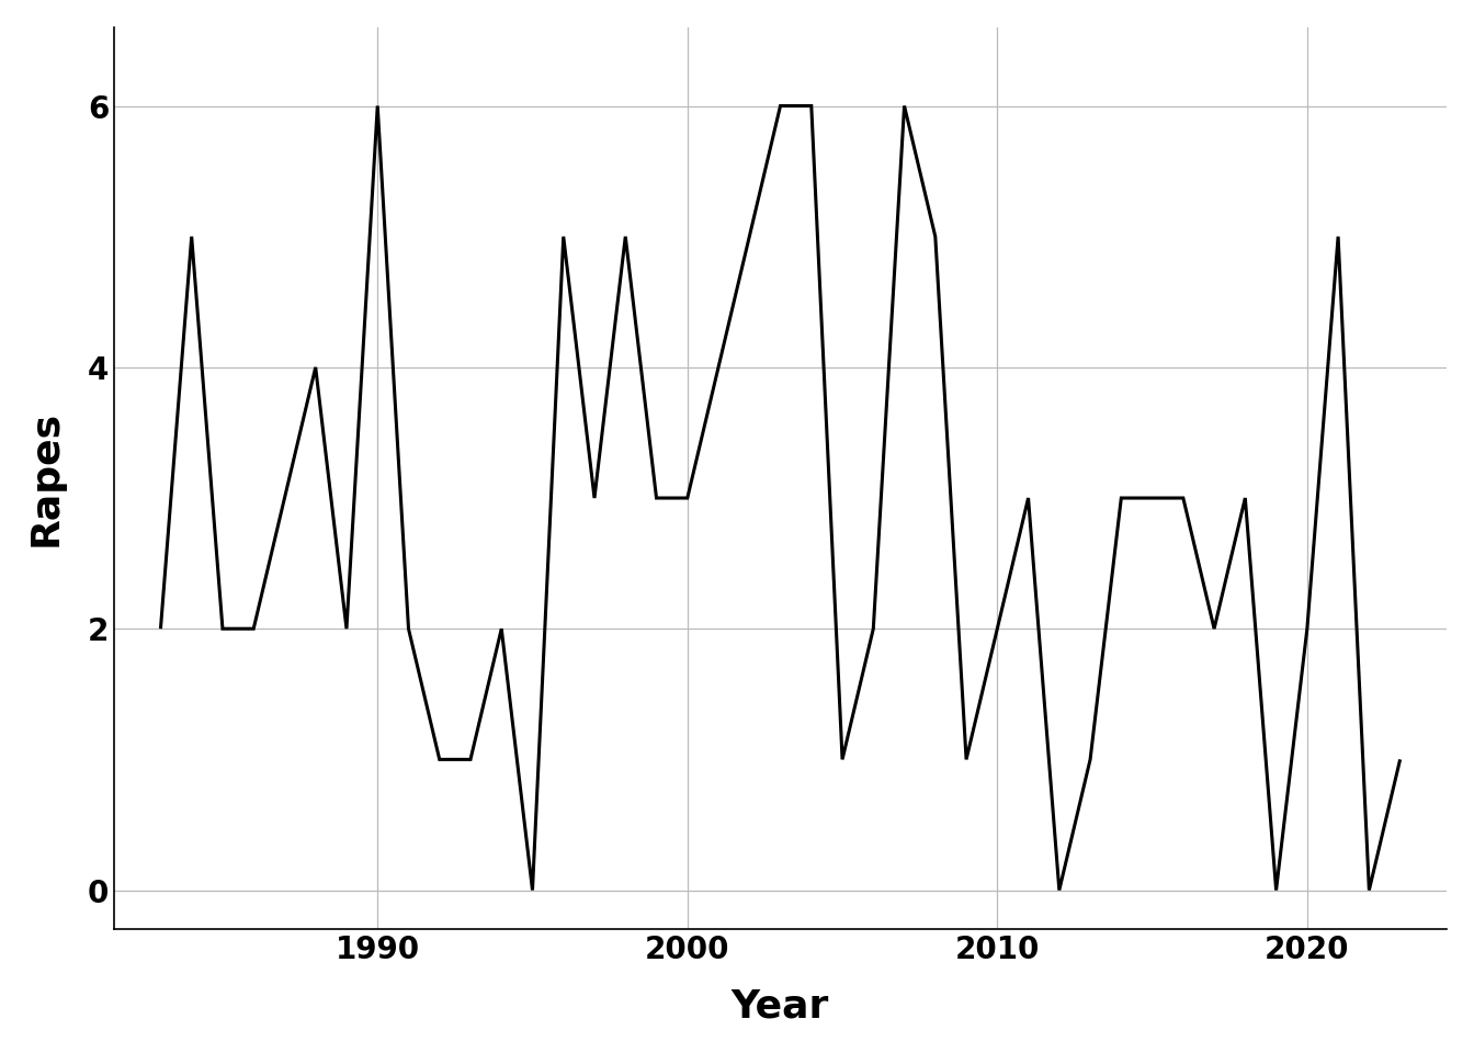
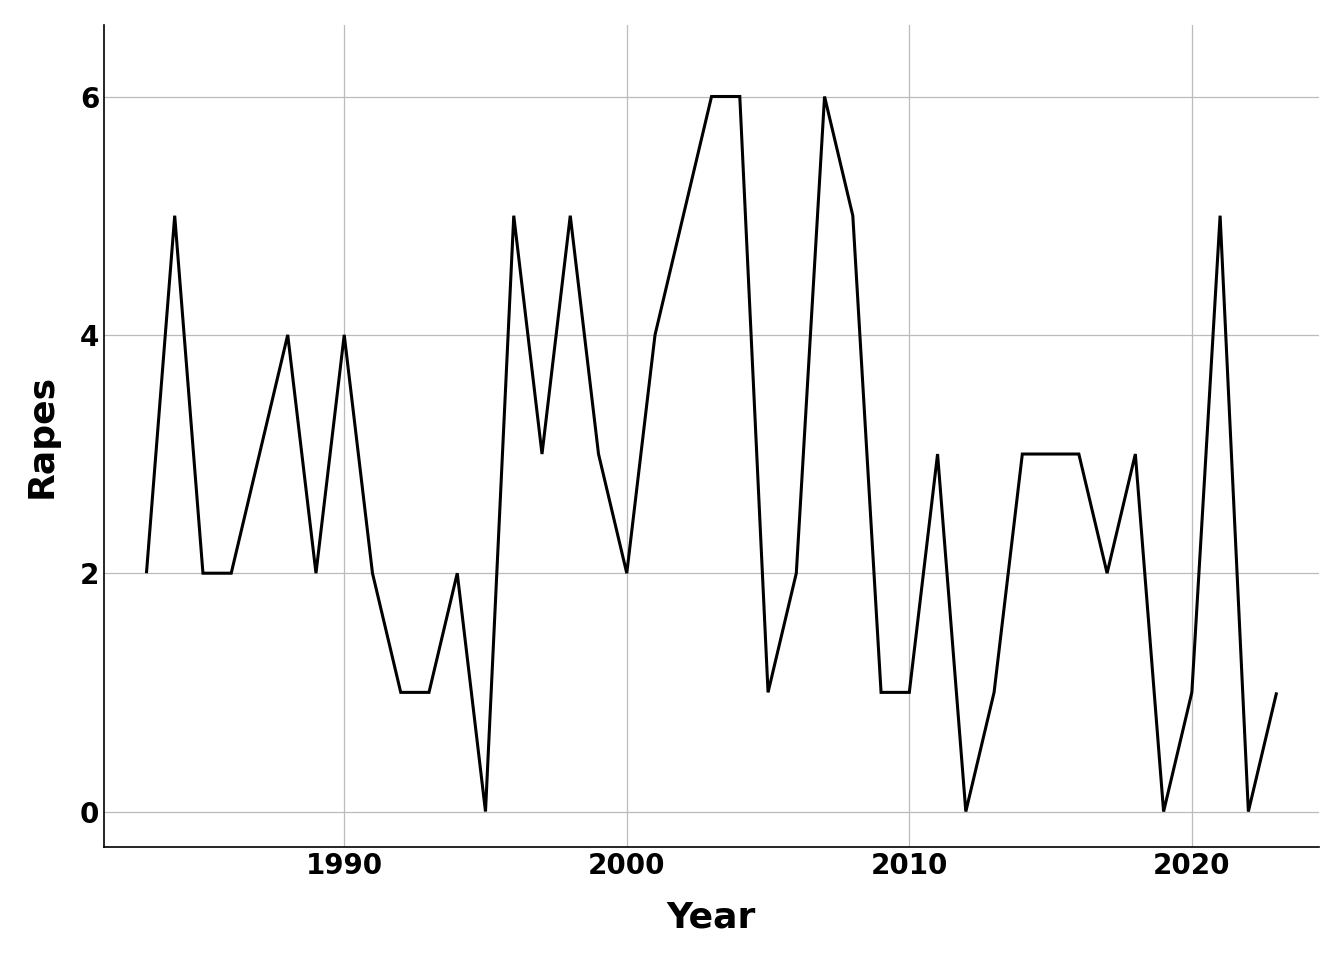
1990: 6 -> 4
2000: 3 -> 2
2010: 2 -> 1
2020: 2 -> 1
